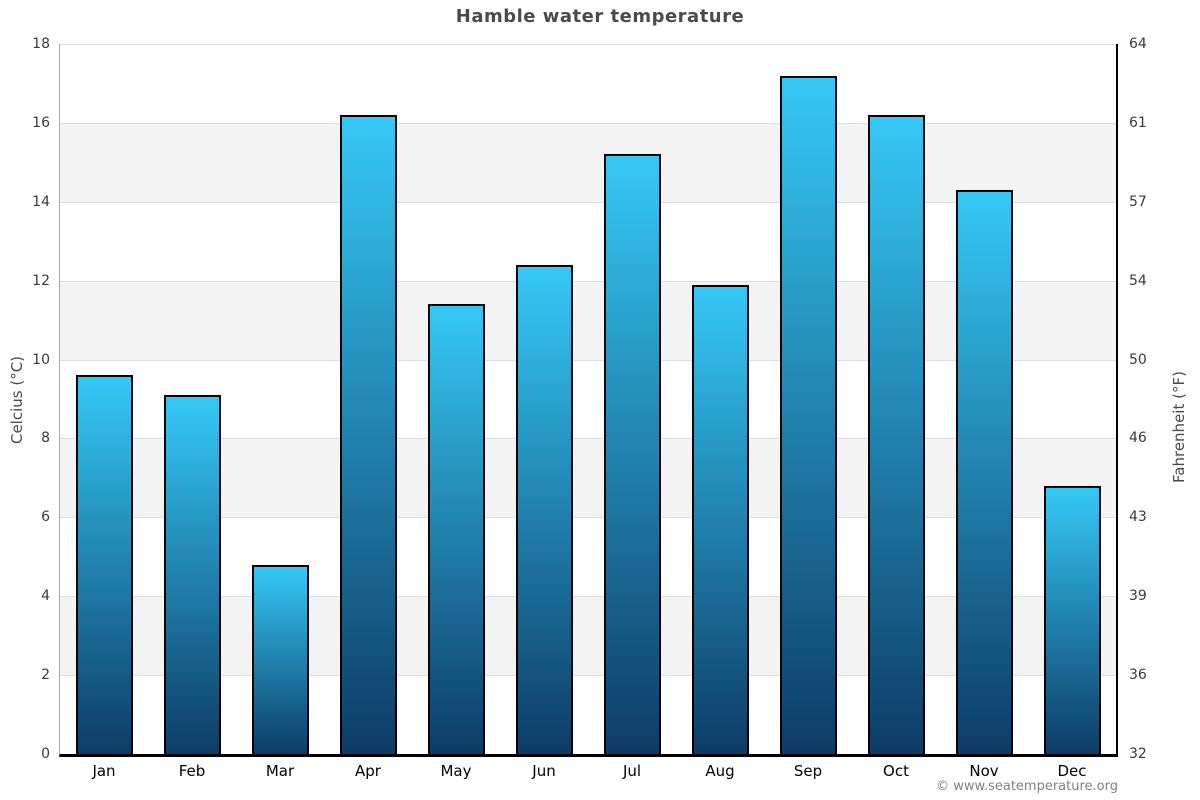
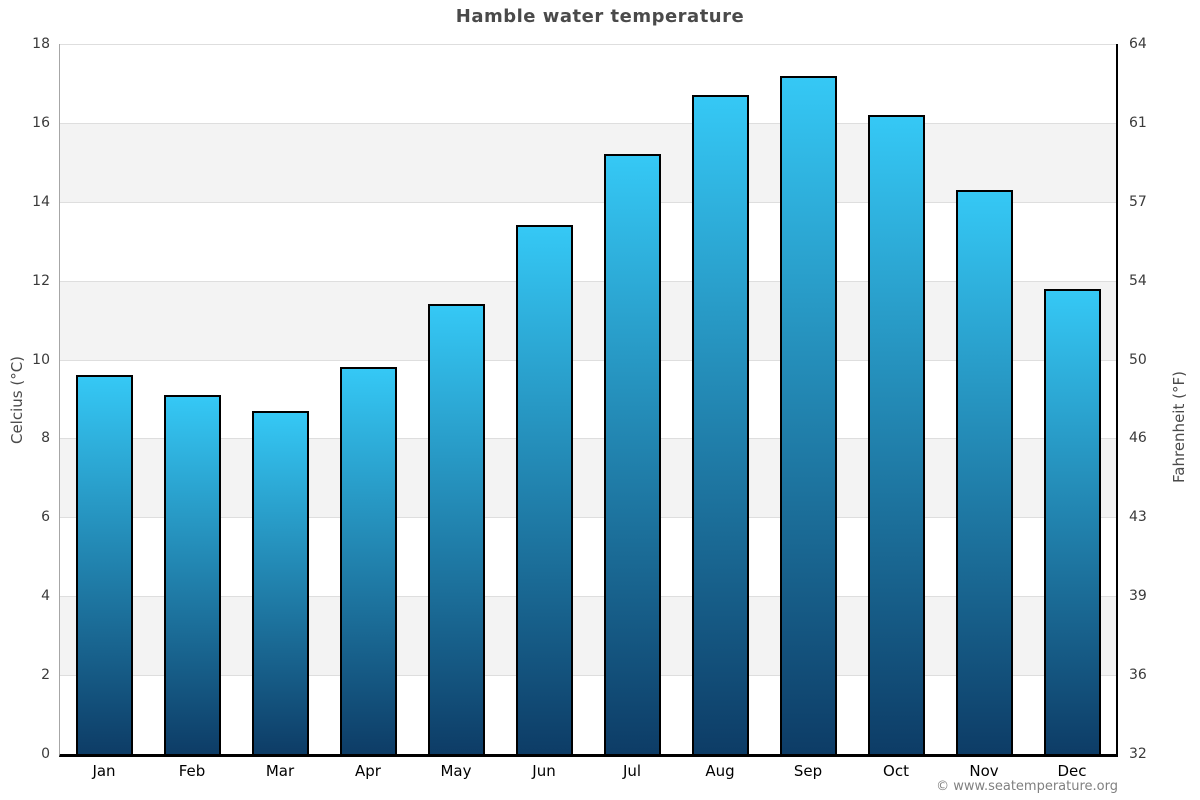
Mar: 4.8 -> 8.7
Apr: 16.2 -> 9.8
Jun: 12.4 -> 13.4
Aug: 11.9 -> 16.7
Dec: 6.8 -> 11.8
